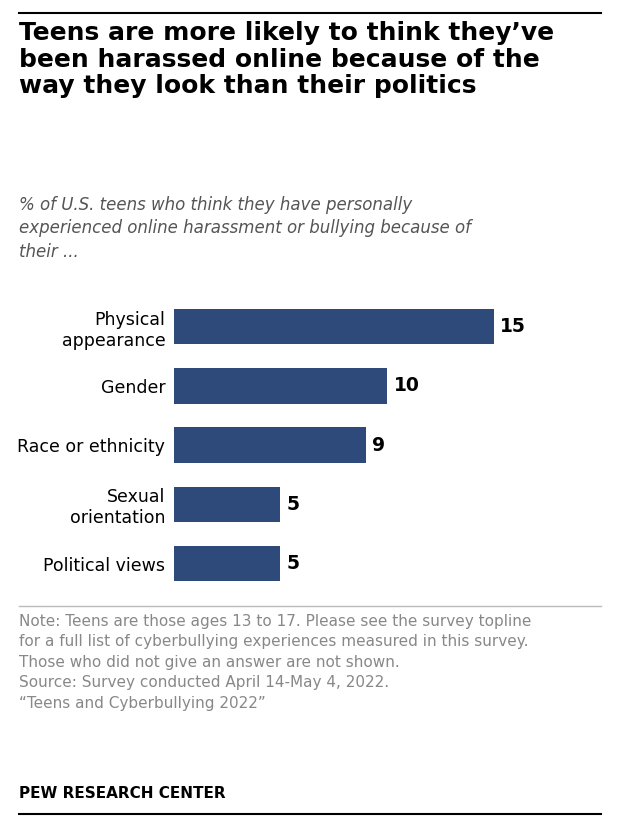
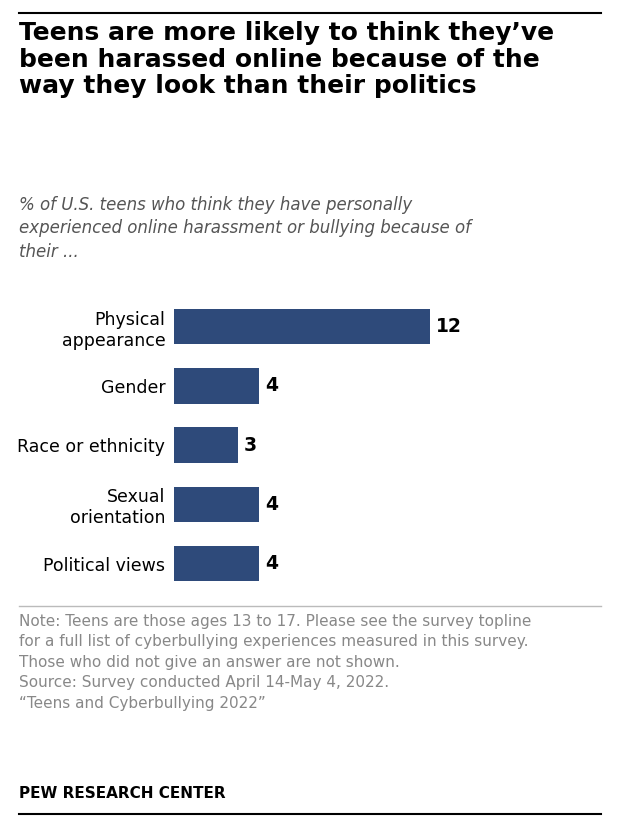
Physical appearance: 15 -> 12
Gender: 10 -> 4
Race or ethnicity: 9 -> 3
Sexual orientation: 5 -> 4
Political views: 5 -> 4
